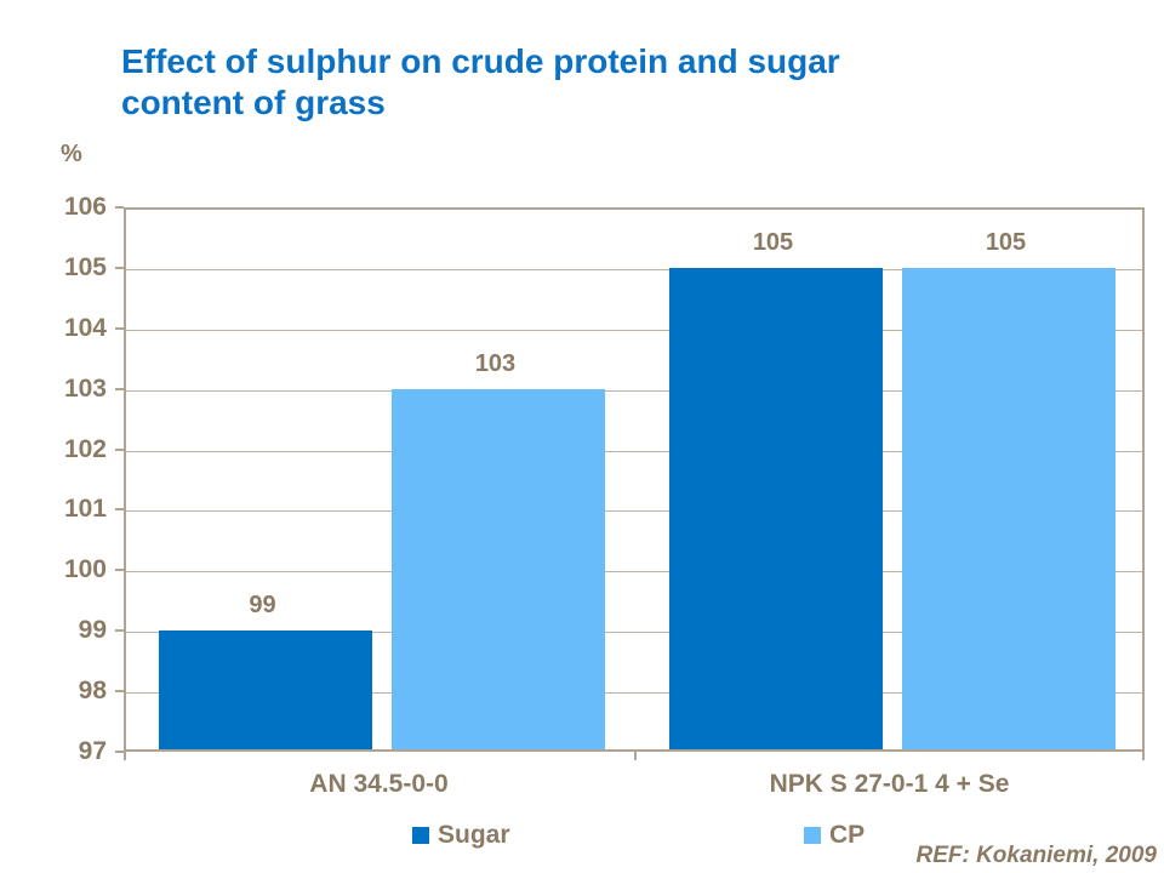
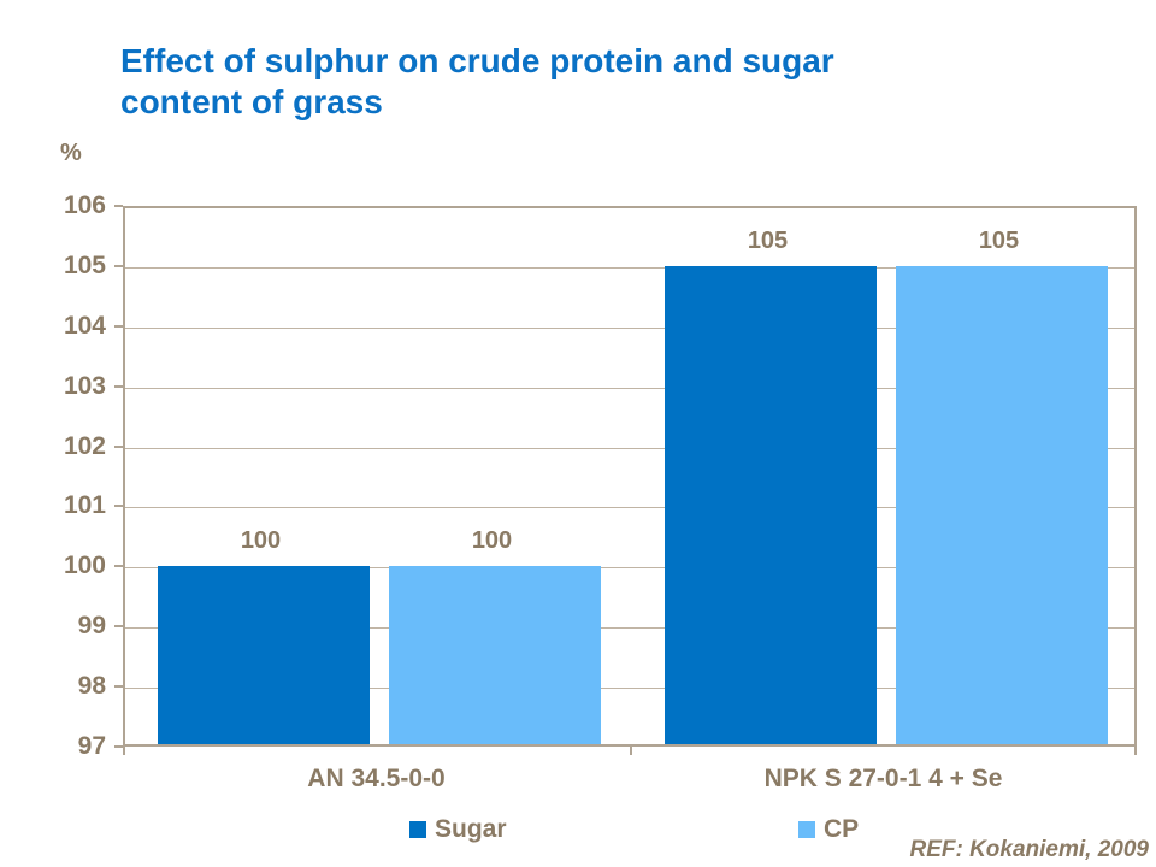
Sugar/AN 34.5-0-0: 99 -> 100
CP/AN 34.5-0-0: 103 -> 100
